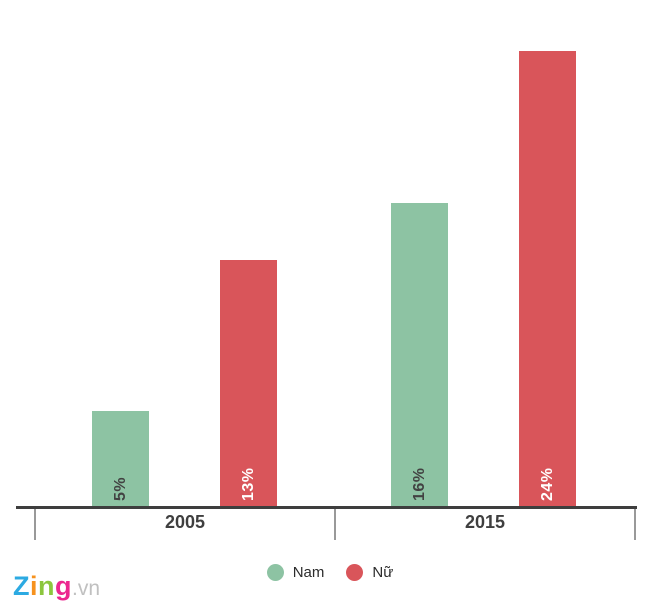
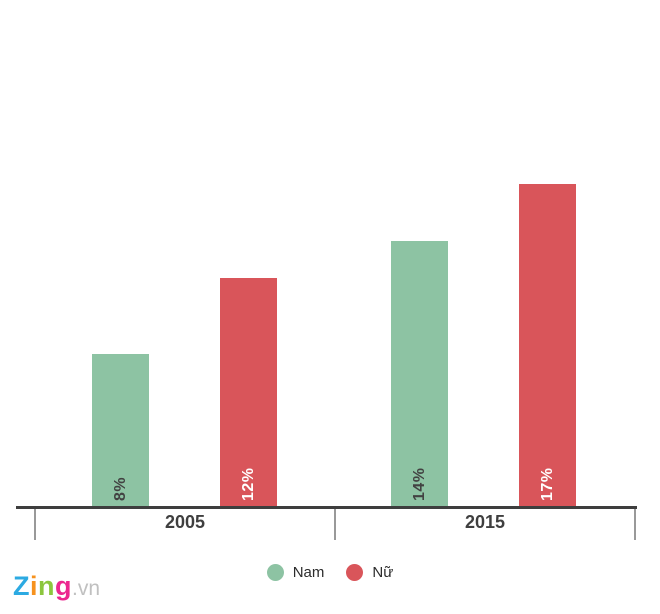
Nam/2005: 5% -> 8%
Nữ/2005: 13% -> 12%
Nam/2015: 16% -> 14%
Nữ/2015: 24% -> 17%
